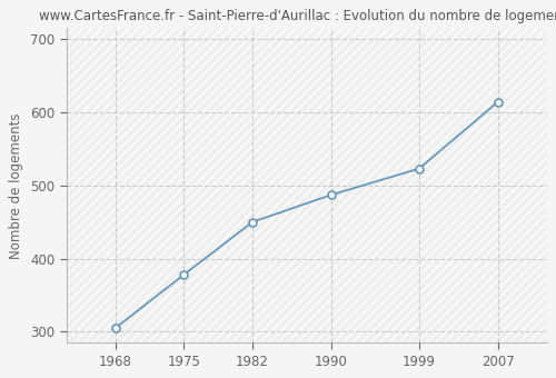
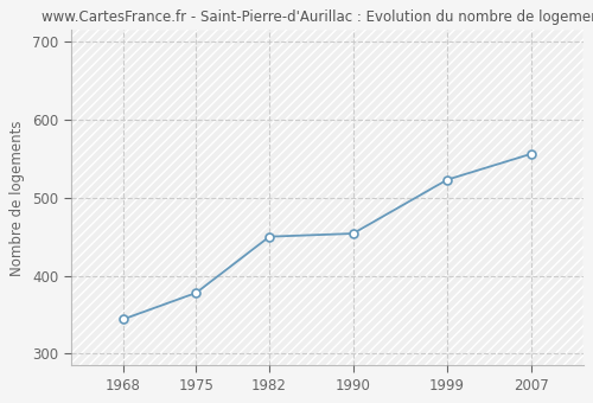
1968: 305 -> 344
1990: 487 -> 454
2007: 614 -> 556
